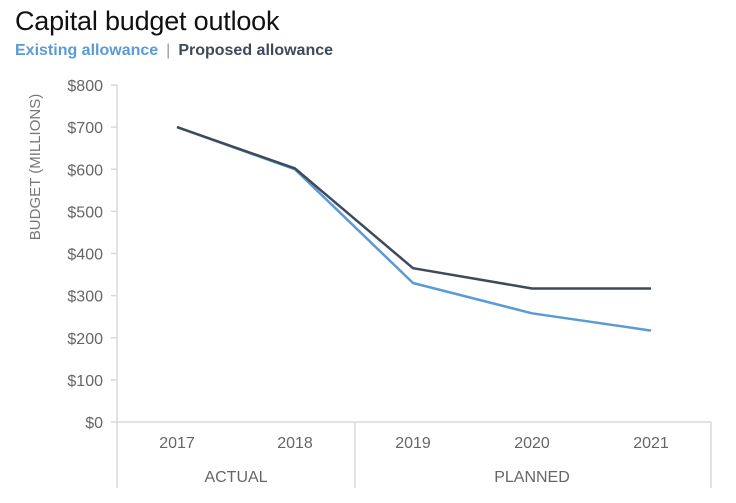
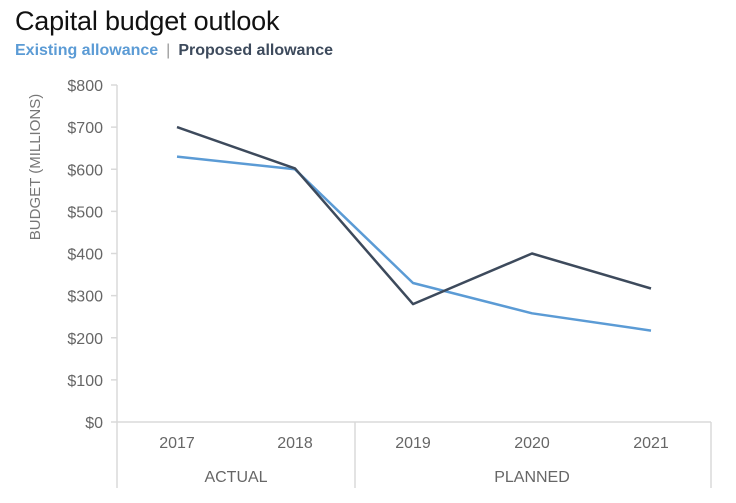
Existing allowance/2017: $700 -> $630
Proposed allowance/2019: $360 -> $280
Proposed allowance/2020: $320 -> $400
